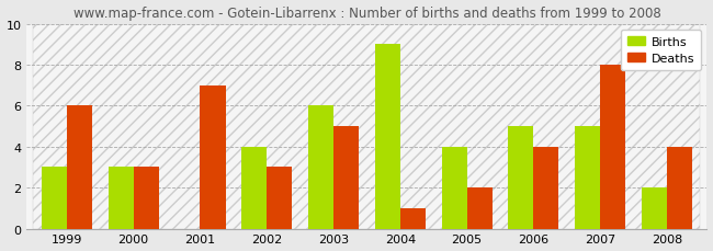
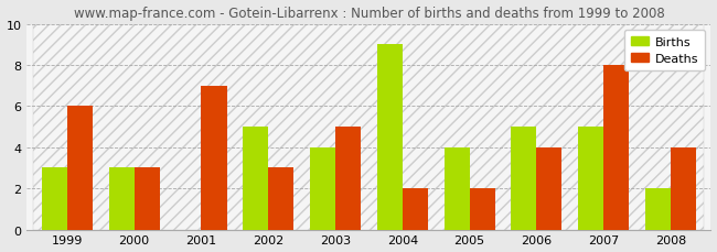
Births/2002: 4 -> 5
Births/2003: 6 -> 4
Deaths/2004: 1 -> 2
